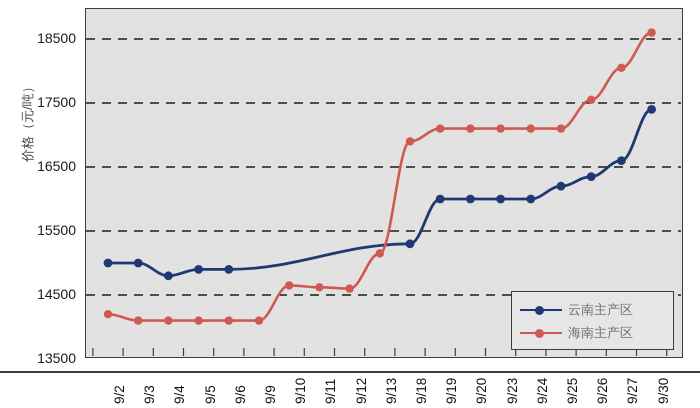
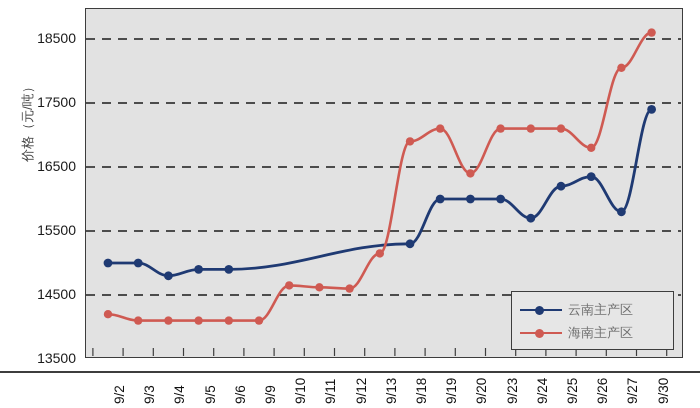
海南主产区/9/20: 17100 -> 16400
云南主产区/9/24: 16000 -> 15700
海南主产区/9/26: 17600 -> 16800
云南主产区/9/27: 16600 -> 15800
